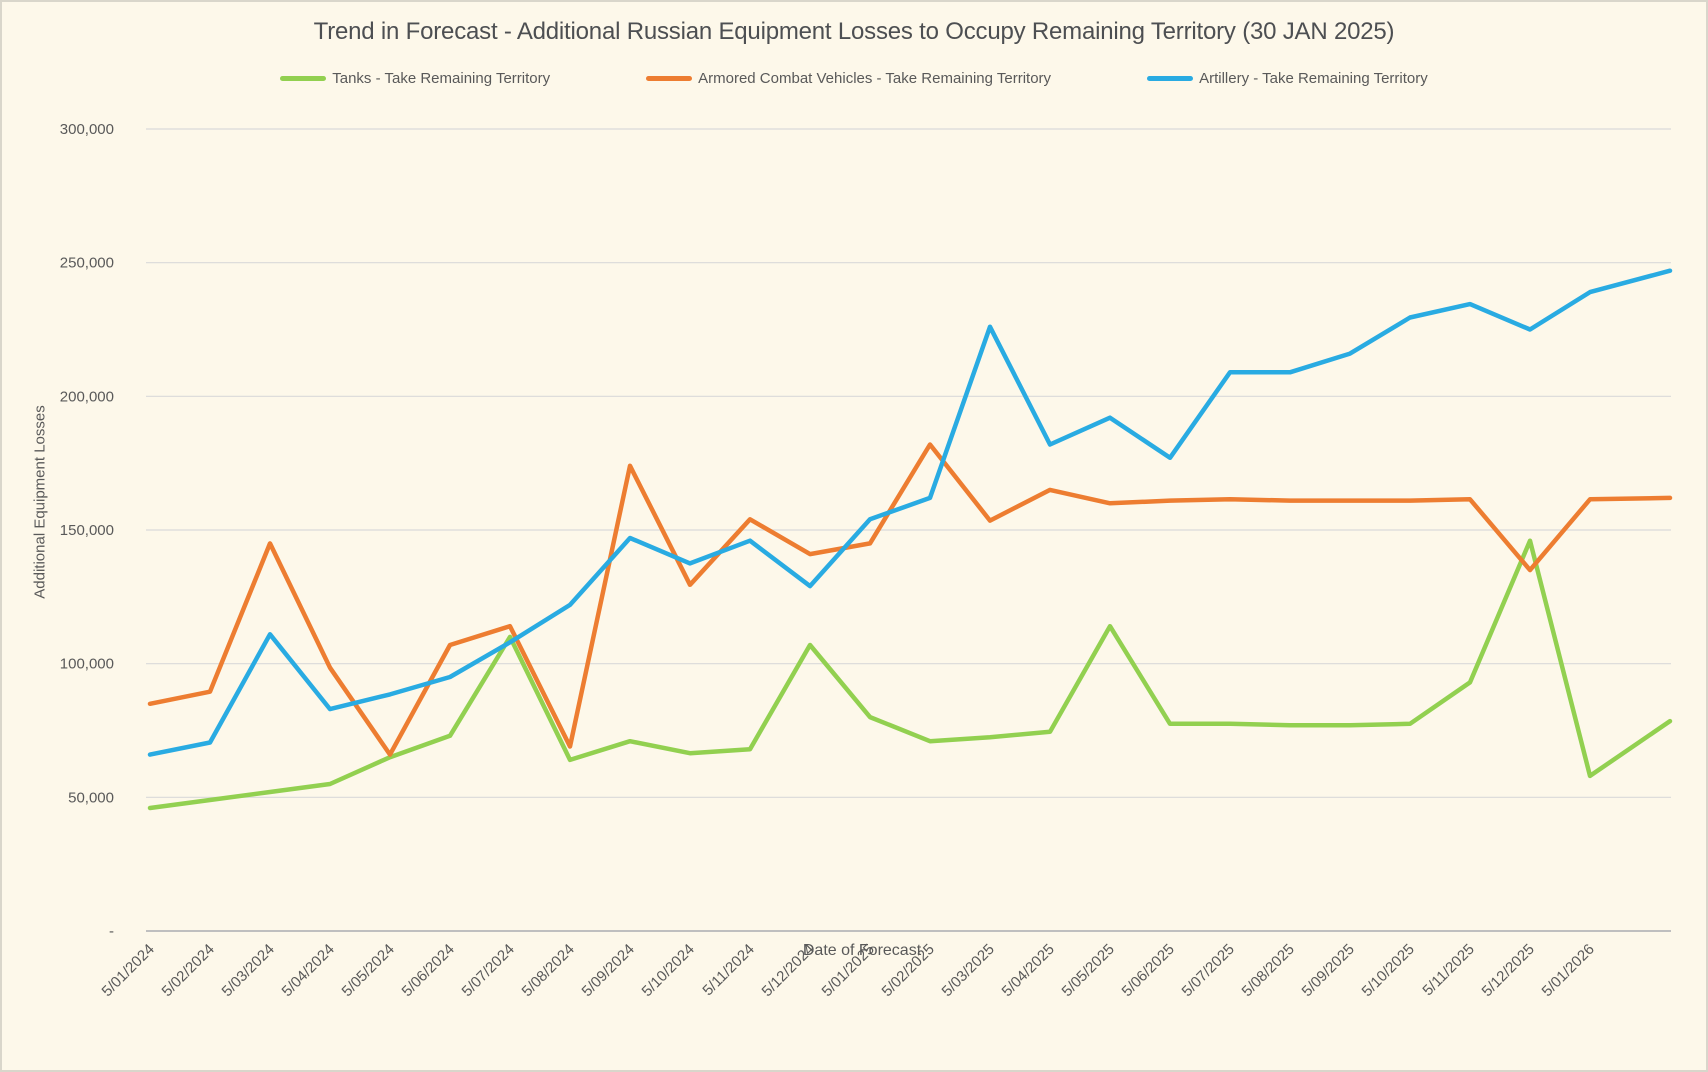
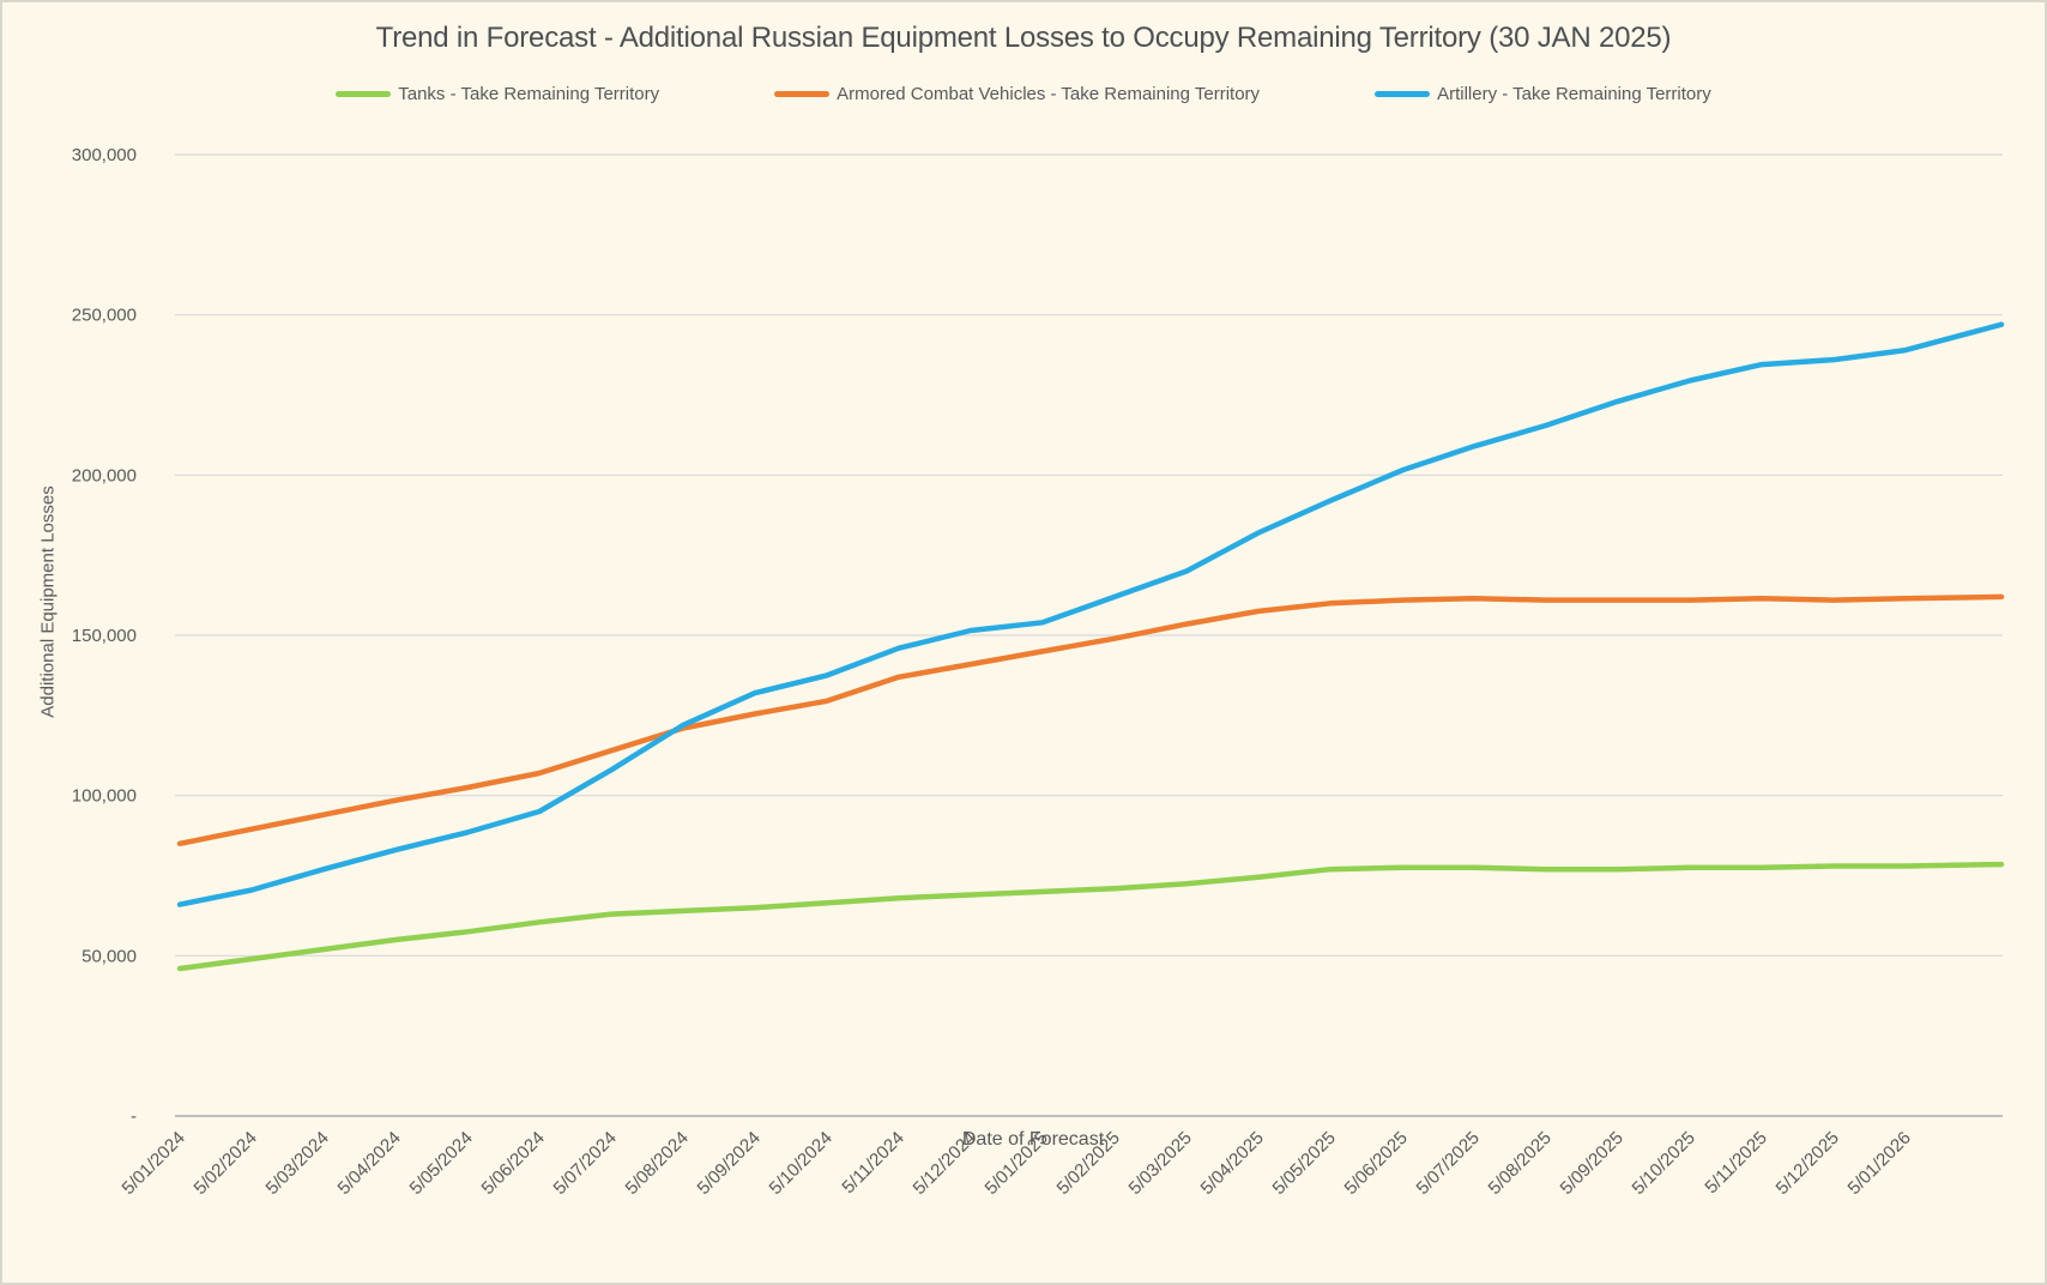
Armored Combat Vehicles - Take Remaining Territory/5/03/2024: 145000 -> 94000
Artillery - Take Remaining Territory/5/03/2024: 111000 -> 77000
Tanks - Take Remaining Territory/5/05/2024: 65000 -> 58000
Armored Combat Vehicles - Take Remaining Territory/5/05/2024: 66000 -> 102000
Tanks - Take Remaining Territory/5/06/2024: 73000 -> 60000
Tanks - Take Remaining Territory/5/07/2024: 110000 -> 63000
Armored Combat Vehicles - Take Remaining Territory/5/08/2024: 69000 -> 121000
Tanks - Take Remaining Territory/5/09/2024: 71000 -> 65000
Armored Combat Vehicles - Take Remaining Territory/5/09/2024: 174000 -> 126000
Artillery - Take Remaining Territory/5/09/2024: 147000 -> 132000
Armored Combat Vehicles - Take Remaining Territory/5/11/2024: 154000 -> 137000
Tanks - Take Remaining Territory/5/12/2024: 107000 -> 69000
Artillery - Take Remaining Territory/5/12/2024: 129000 -> 152000
Tanks - Take Remaining Territory/5/01/2025: 80000 -> 70000
Armored Combat Vehicles - Take Remaining Territory/5/02/2025: 182000 -> 149000
Artillery - Take Remaining Territory/5/03/2025: 226000 -> 170000
Armored Combat Vehicles - Take Remaining Territory/5/04/2025: 165000 -> 158000
Tanks - Take Remaining Territory/5/05/2025: 114000 -> 77000
Artillery - Take Remaining Territory/5/06/2025: 177000 -> 202000
Artillery - Take Remaining Territory/5/08/2025: 209000 -> 216000
Artillery - Take Remaining Territory/5/09/2025: 216000 -> 223000
Tanks - Take Remaining Territory/5/11/2025: 93000 -> 78000
Tanks - Take Remaining Territory/5/12/2025: 146000 -> 78000
Armored Combat Vehicles - Take Remaining Territory/5/12/2025: 135000 -> 161000
Artillery - Take Remaining Territory/5/12/2025: 225000 -> 236000
Tanks - Take Remaining Territory/5/01/2026: 58000 -> 78000
